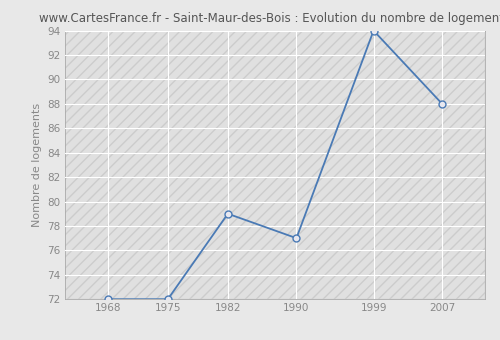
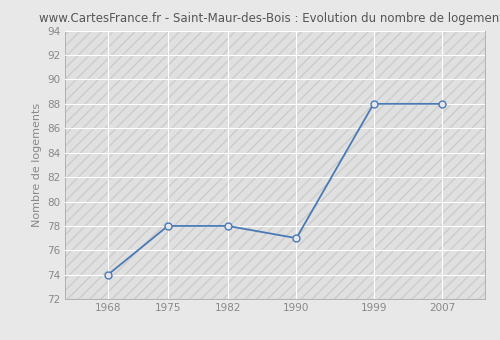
1968: 72 -> 74
1975: 72 -> 78
1982: 79 -> 78
1999: 94 -> 88
